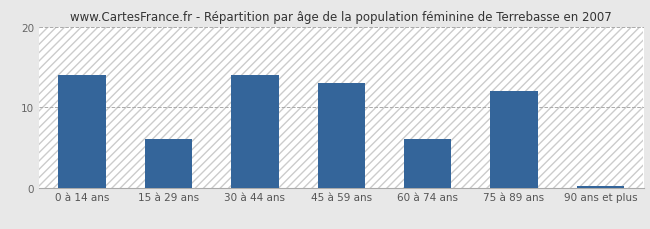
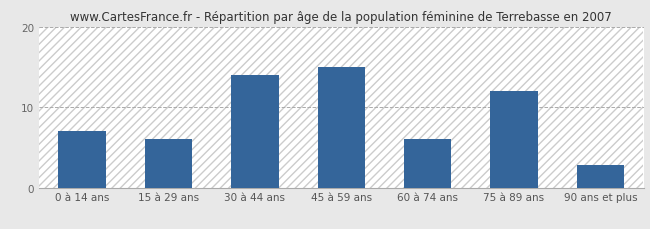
0 à 14 ans: 14.0 -> 7.0
45 à 59 ans: 13.0 -> 15.0
90 ans et plus: 0.2 -> 2.8
